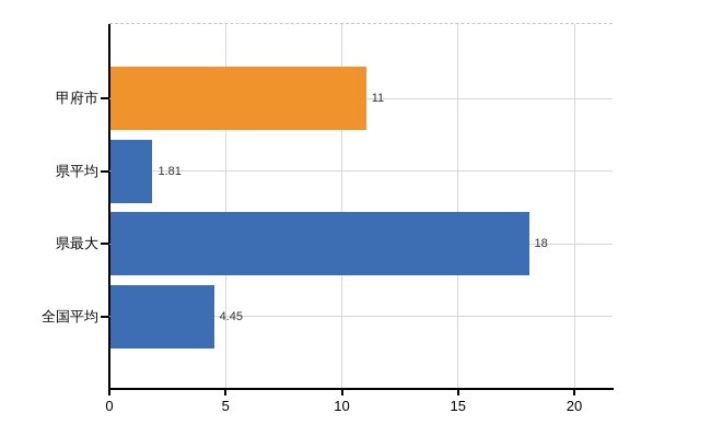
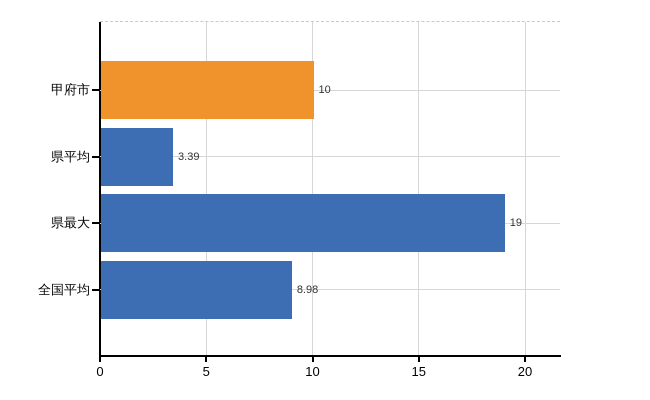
甲府市: 11 -> 10
県平均: 1.81 -> 3.39
県最大: 18 -> 19
全国平均: 4.45 -> 8.98
